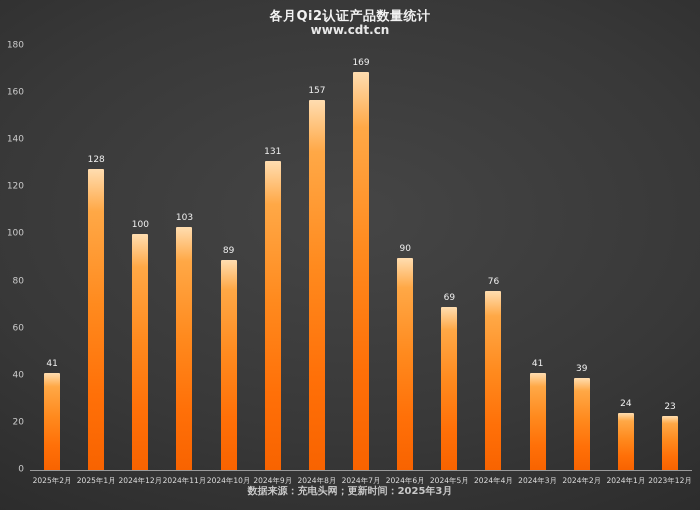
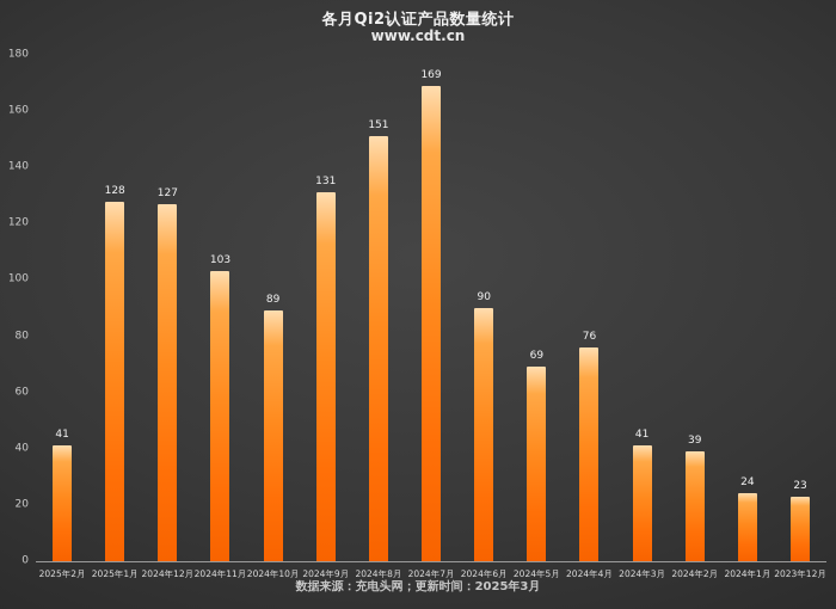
2024年12月: 100 -> 127
2024年8月: 157 -> 151
